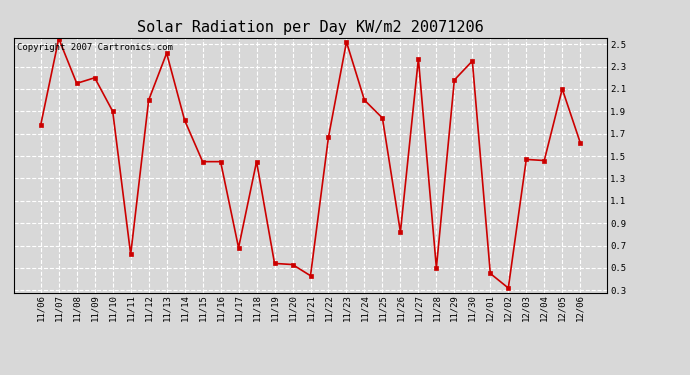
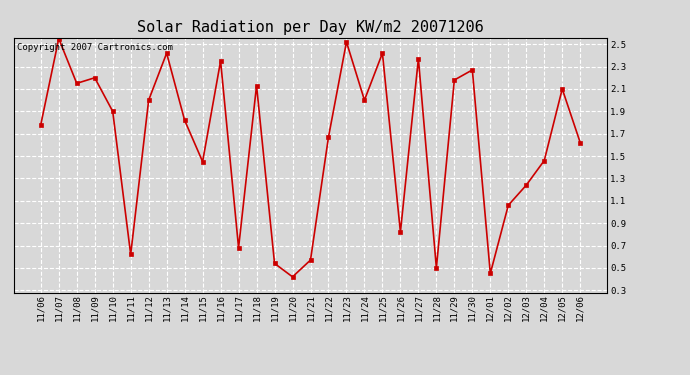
11/16: 1.45 -> 2.35
11/18: 1.45 -> 2.13
11/20: 0.53 -> 0.42
11/21: 0.43 -> 0.57
11/25: 1.84 -> 2.42
11/30: 2.35 -> 2.27
12/02: 0.32 -> 1.06
12/03: 1.47 -> 1.24
